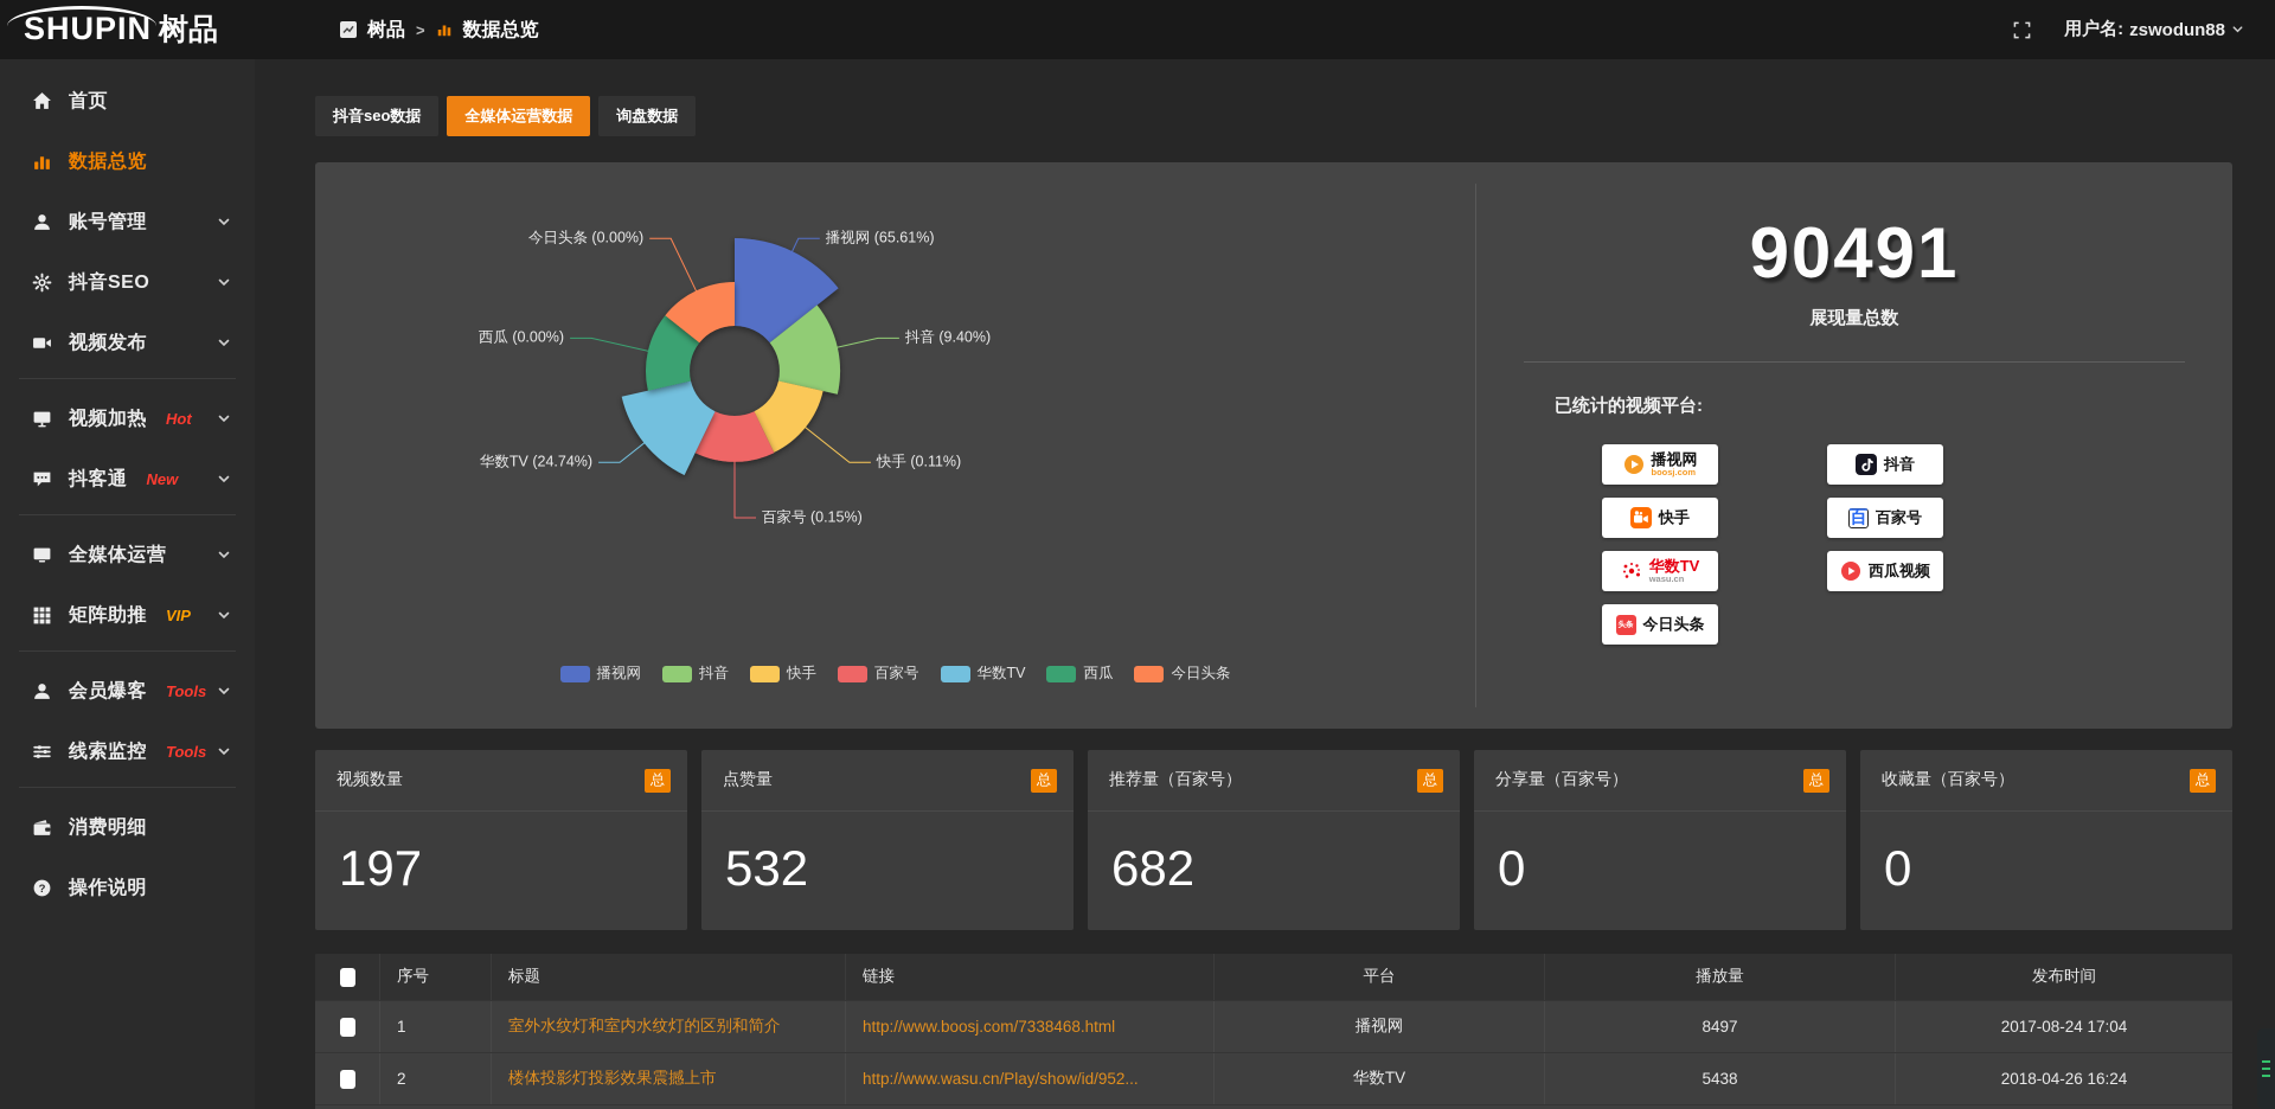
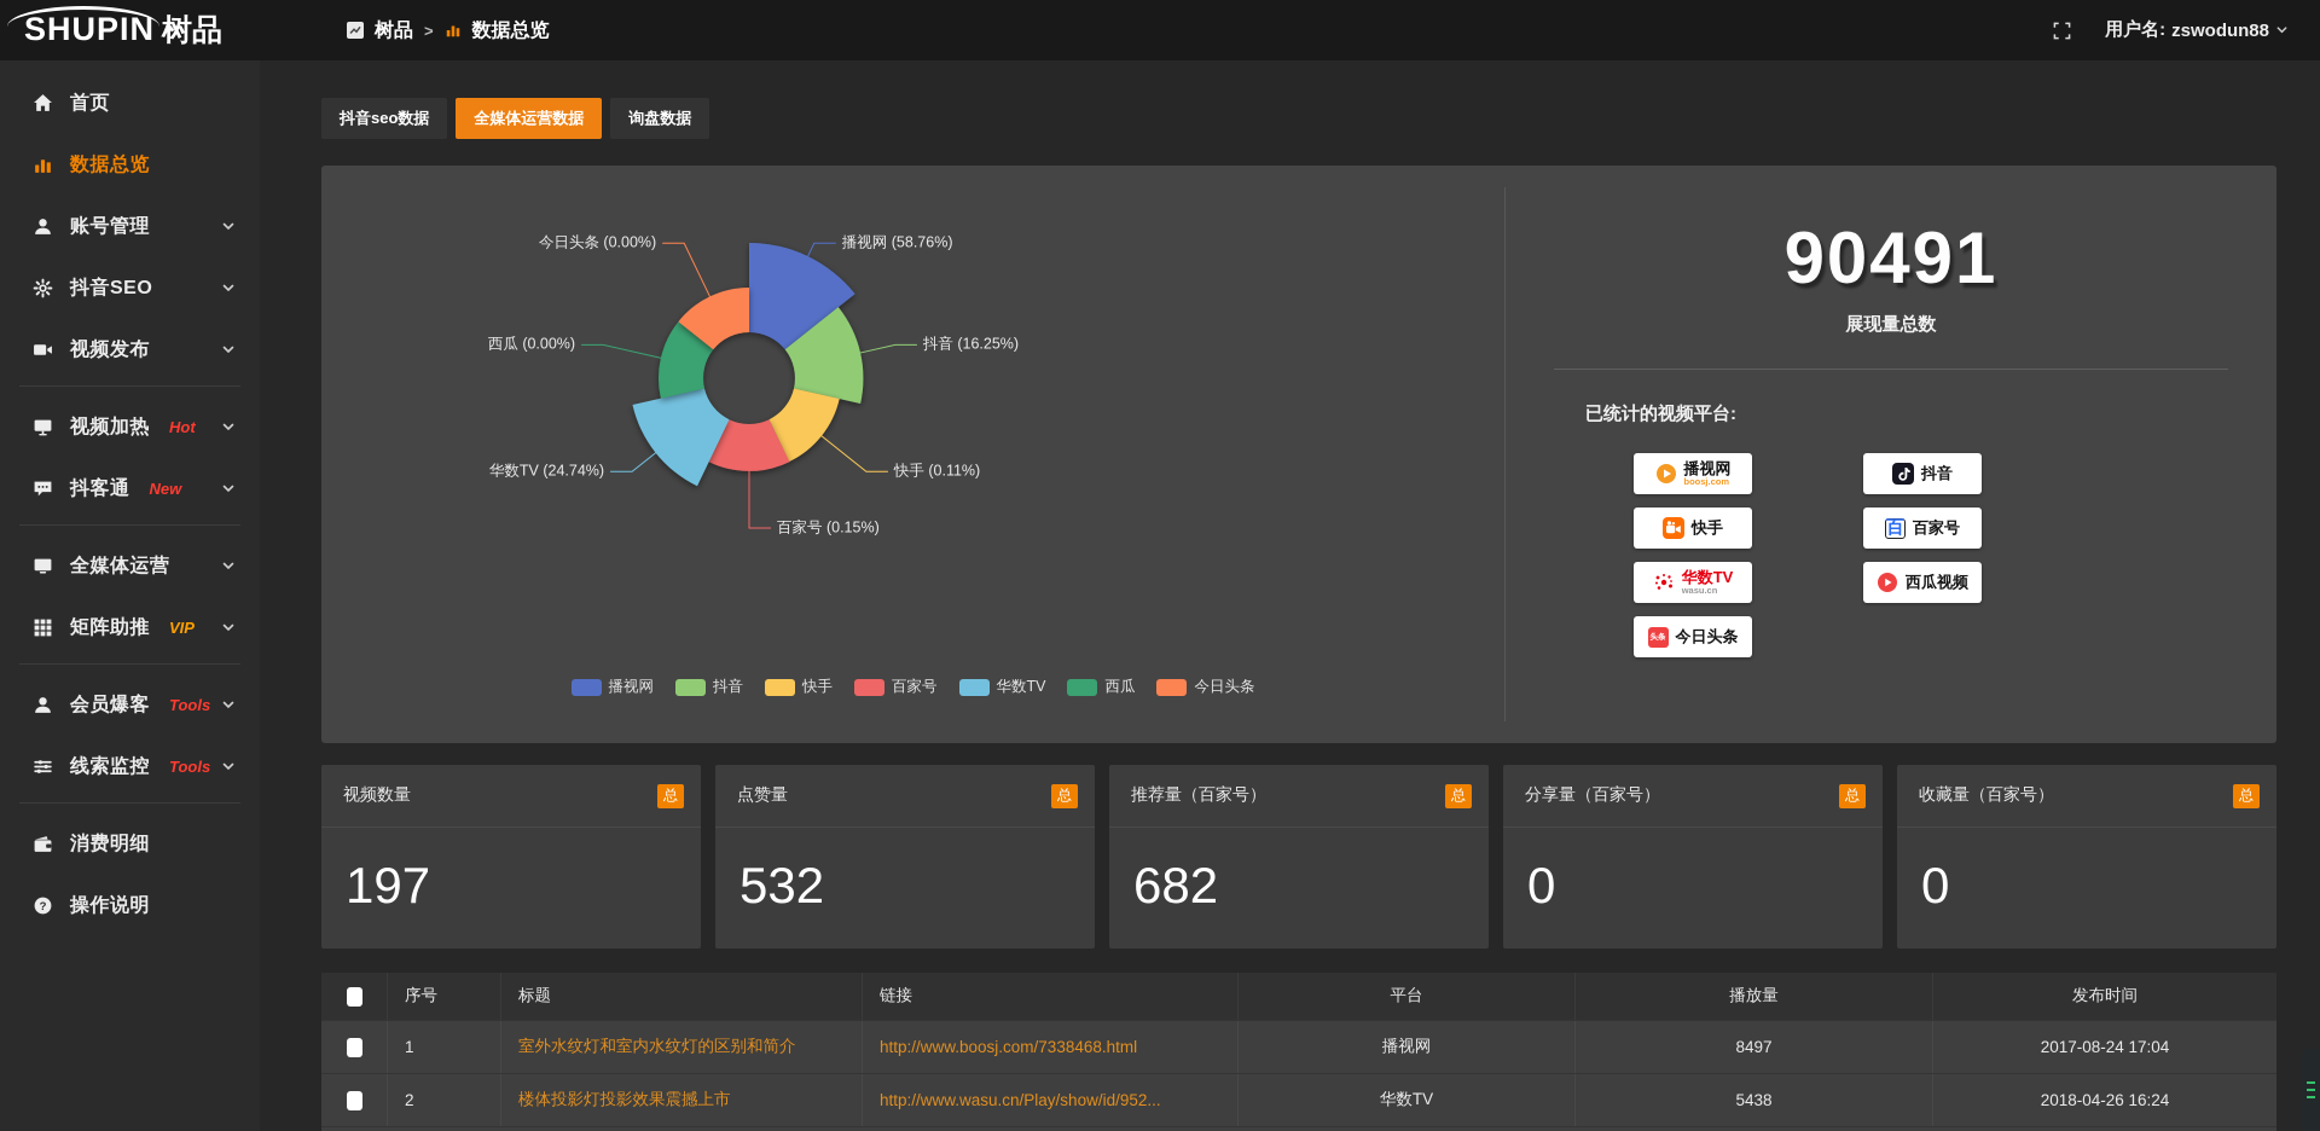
播视网: 65.61% -> 58.76%
抖音: 9.40% -> 16.25%
